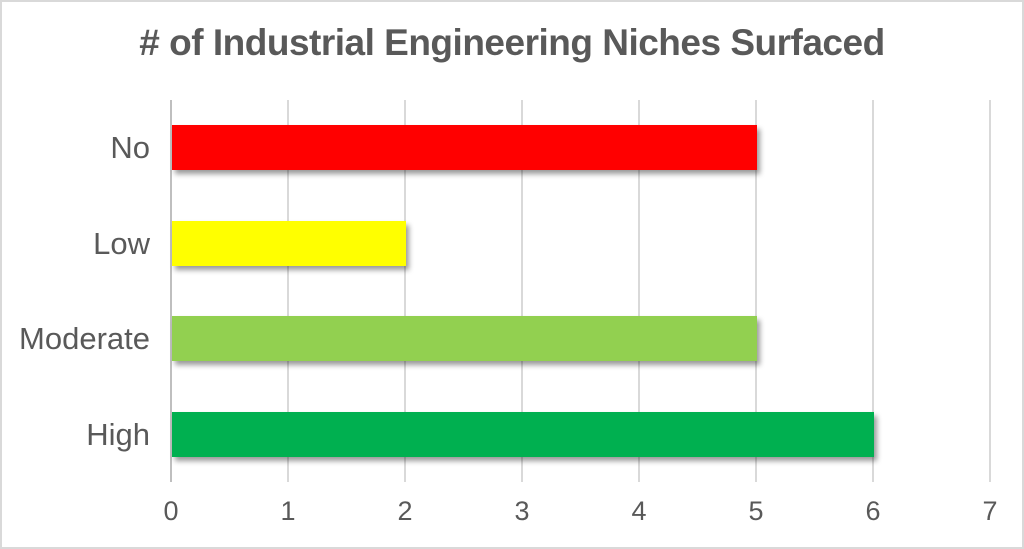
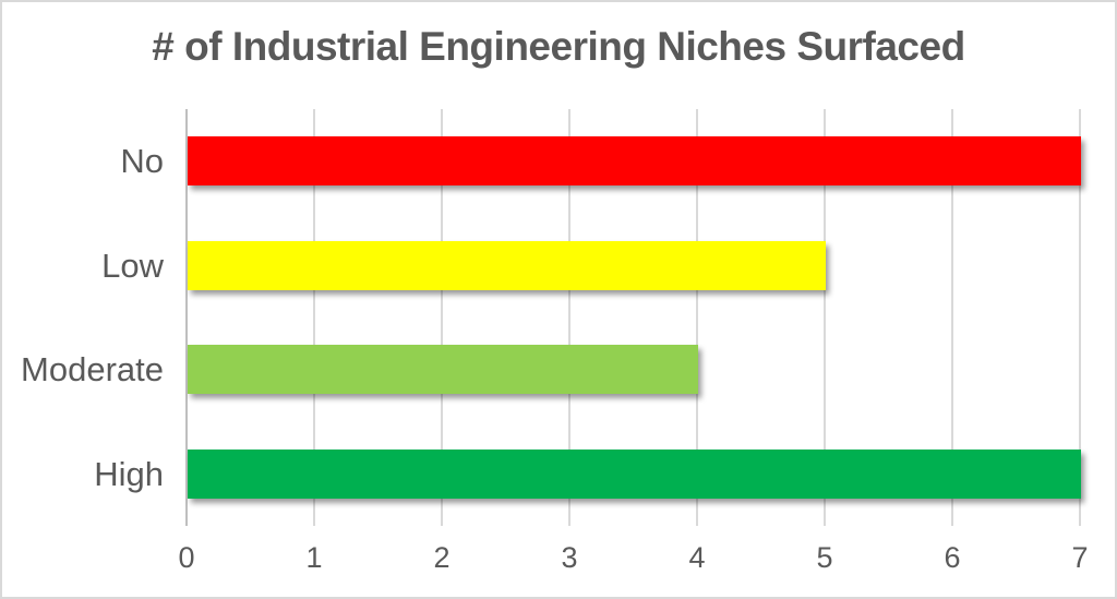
No: 5 -> 7
Low: 2 -> 5
Moderate: 5 -> 4
High: 6 -> 7
